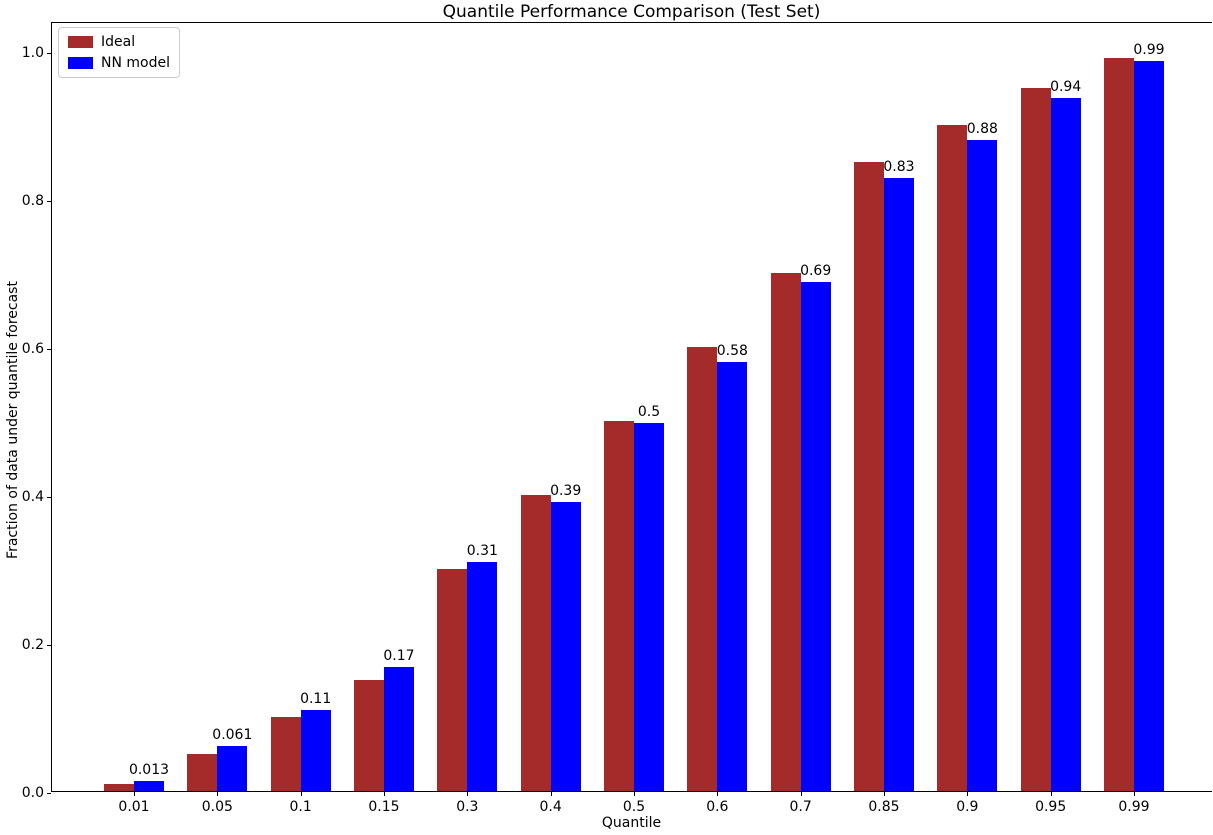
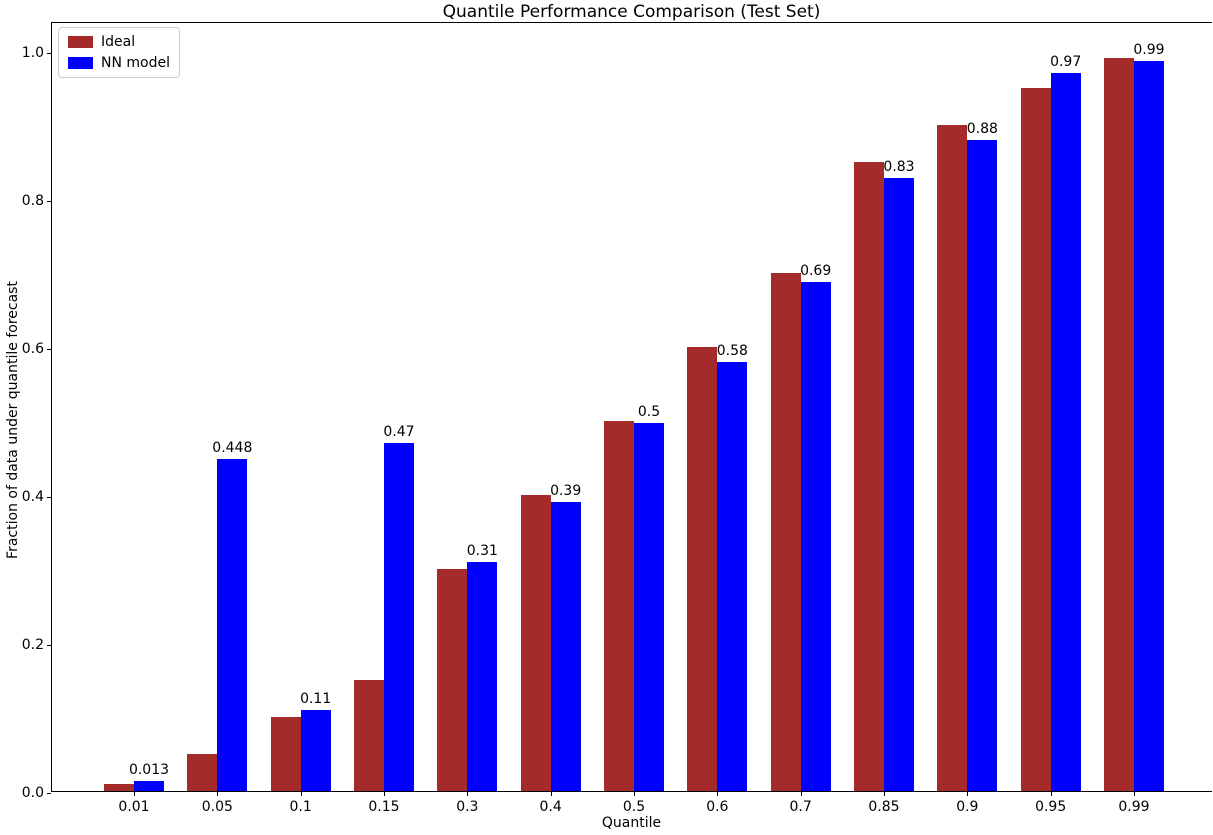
NN model/0.05: 0.061 -> 0.448
NN model/0.15: 0.17 -> 0.47
NN model/0.95: 0.94 -> 0.97
